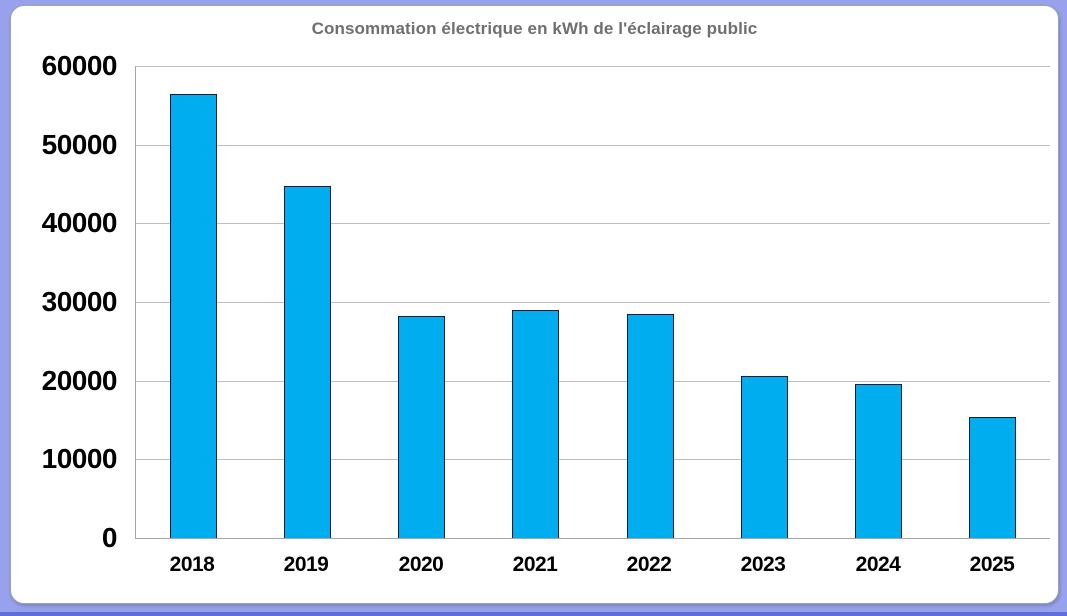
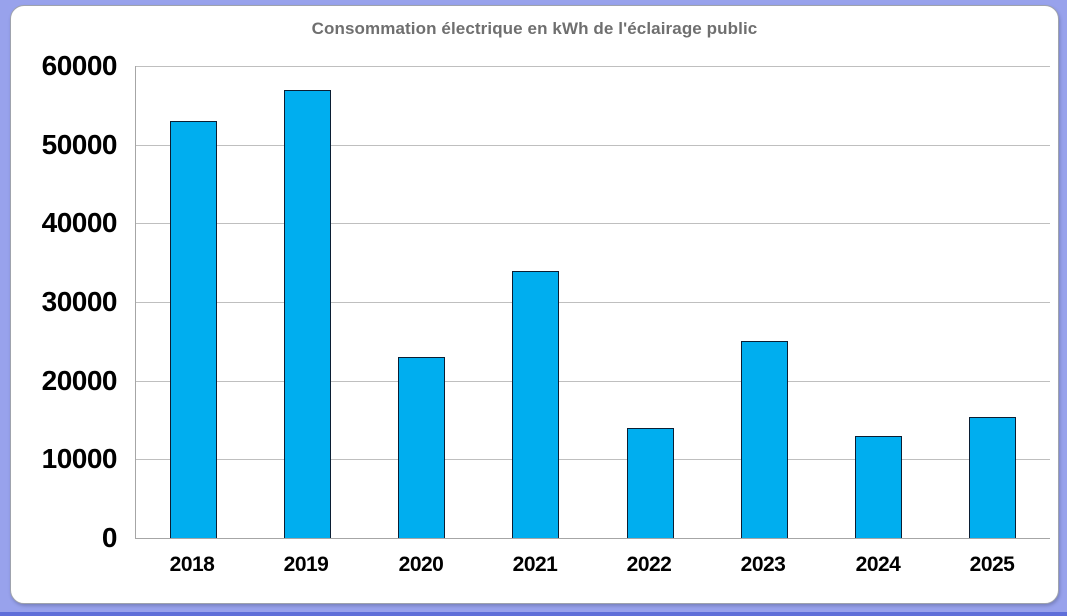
2018: 56000 -> 53000
2019: 45000 -> 57000
2020: 28000 -> 23000
2021: 29000 -> 34000
2022: 28000 -> 14000
2023: 21000 -> 25000
2024: 20000 -> 13000
